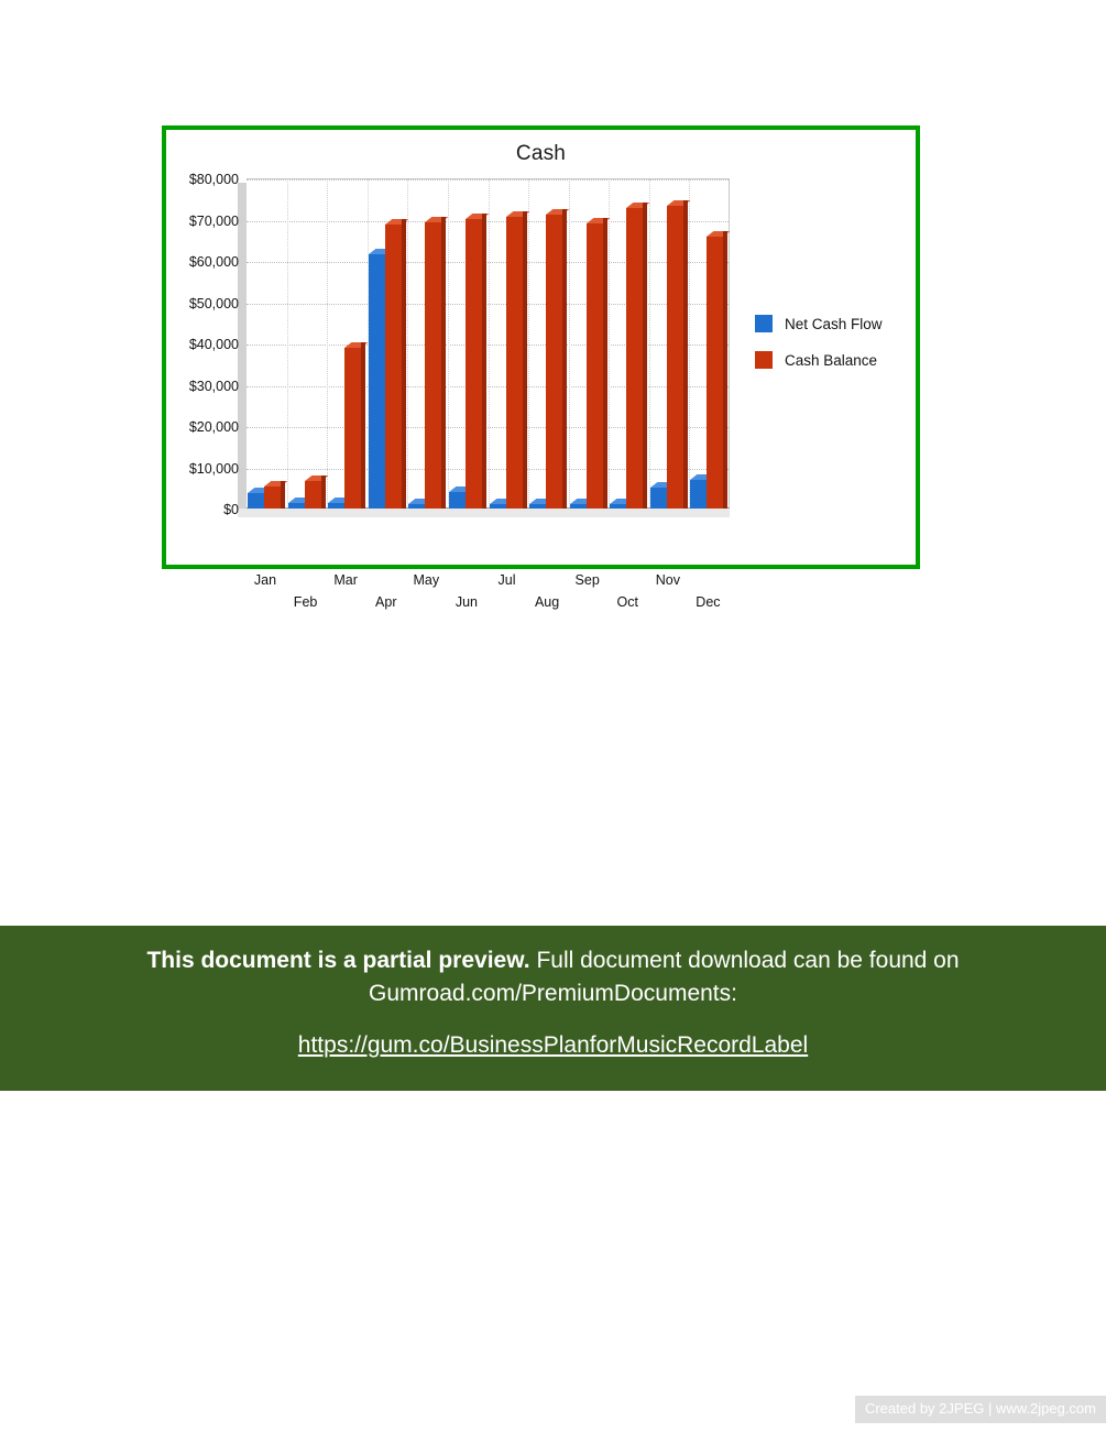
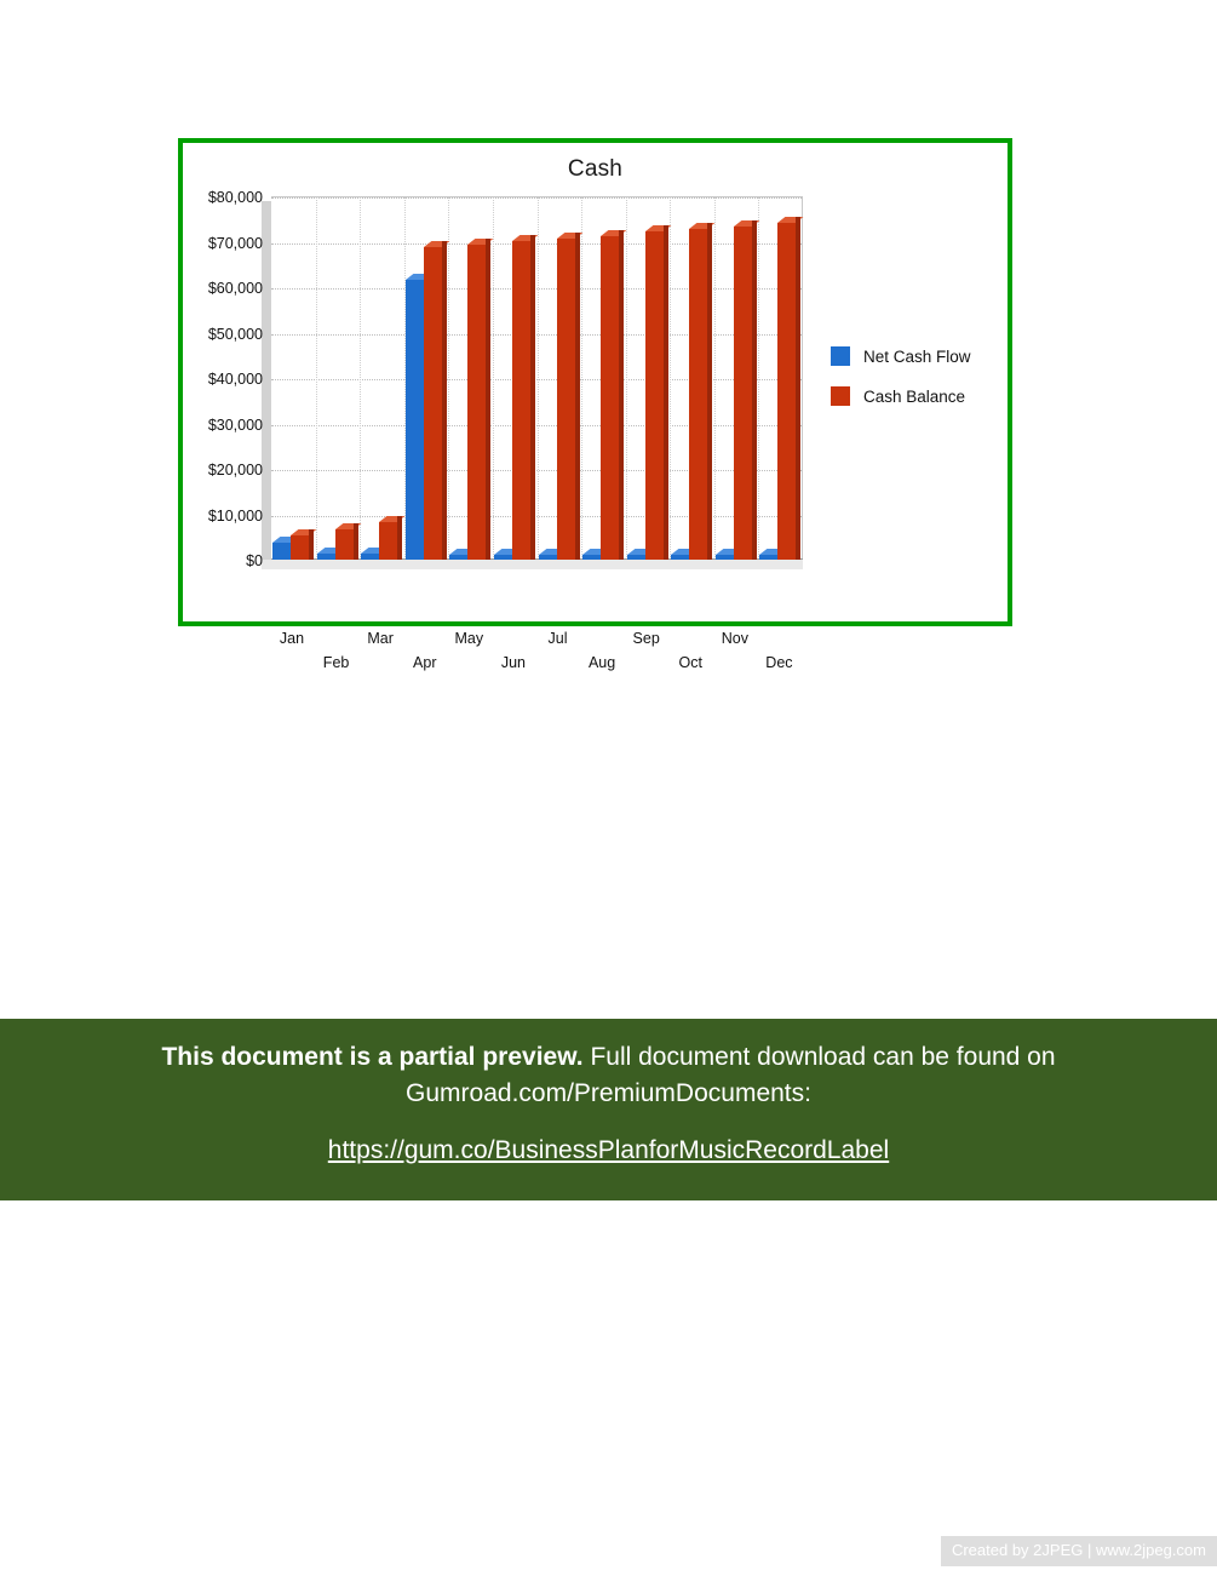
Cash Balance/Mar: $39000 -> $8000
Net Cash Flow/Jun: $4000 -> $1000
Cash Balance/Sep: $69000 -> $72000
Net Cash Flow/Nov: $5000 -> $1000
Net Cash Flow/Dec: $7000 -> $1000
Cash Balance/Dec: $66000 -> $74000
